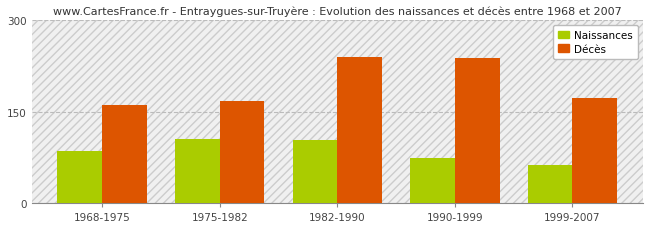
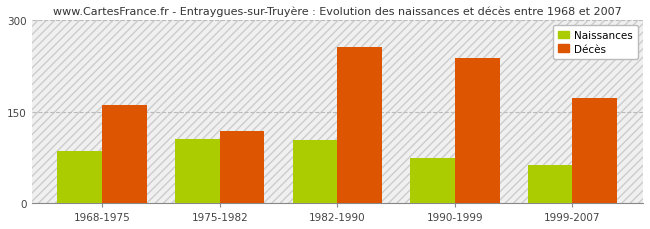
Décès/1975-1982: 167 -> 118
Décès/1982-1990: 240 -> 256
